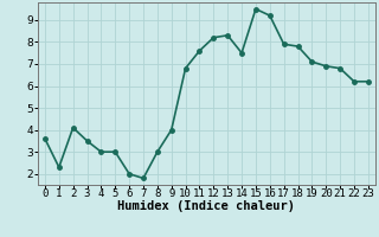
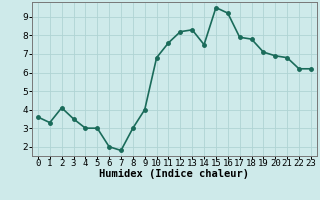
1: 2.3 -> 3.3
